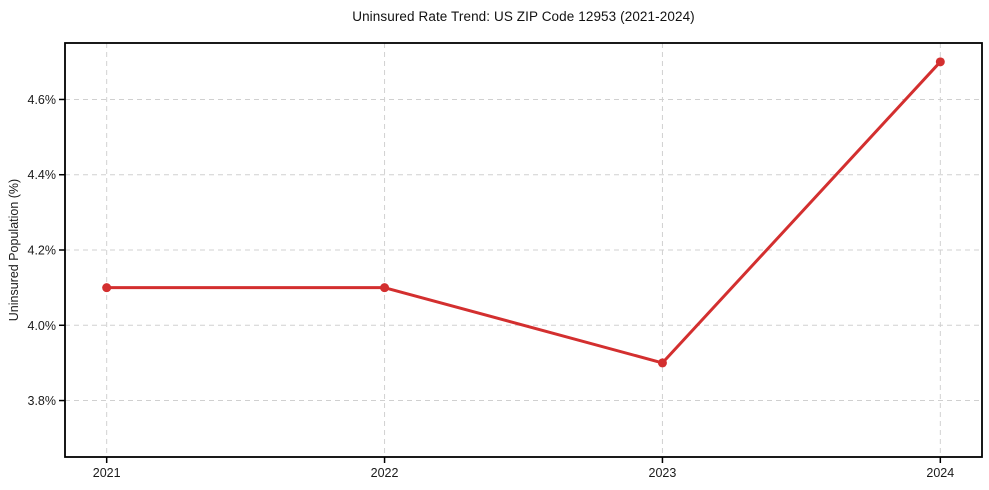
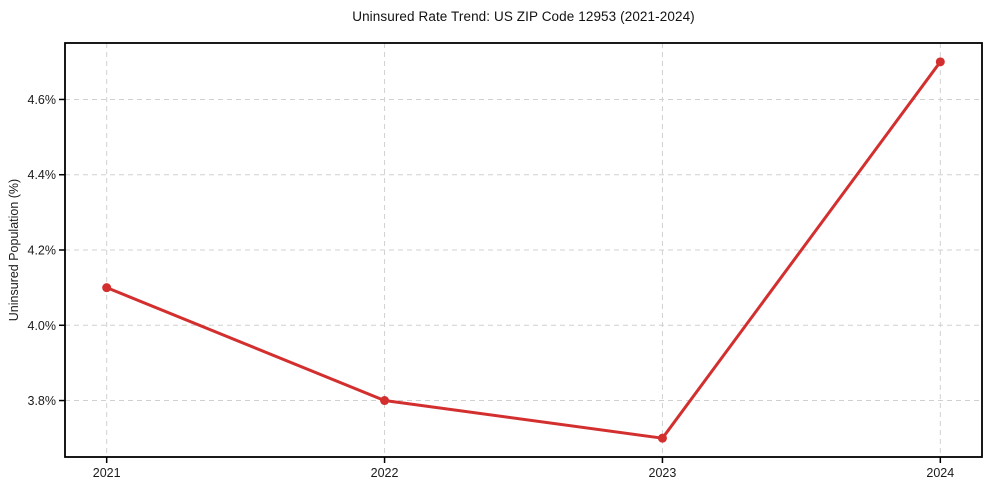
2022: 4.1% -> 3.8%
2023: 3.9% -> 3.7%
